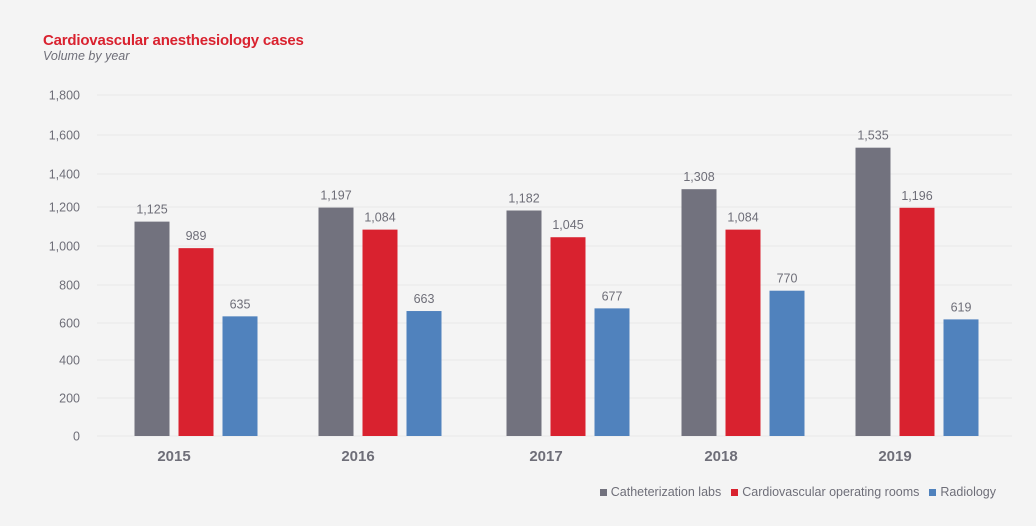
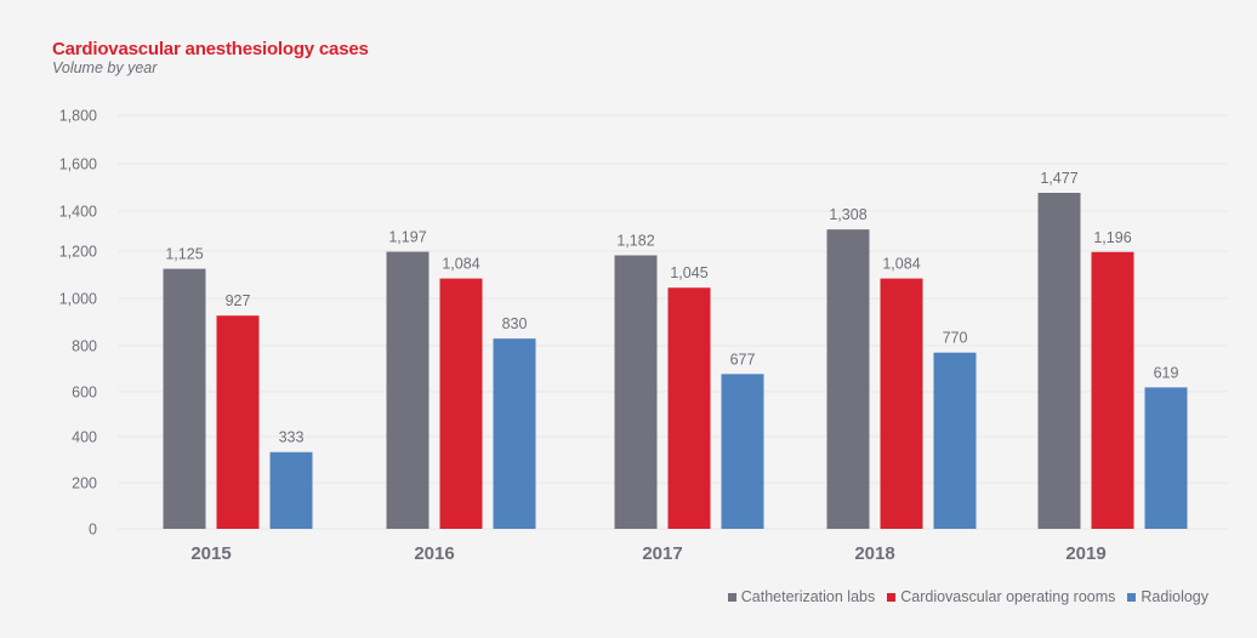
Cardiovascular operating rooms/2015: 989 -> 927
Radiology/2015: 635 -> 333
Radiology/2016: 663 -> 830
Catheterization labs/2019: 1,535 -> 1,477
